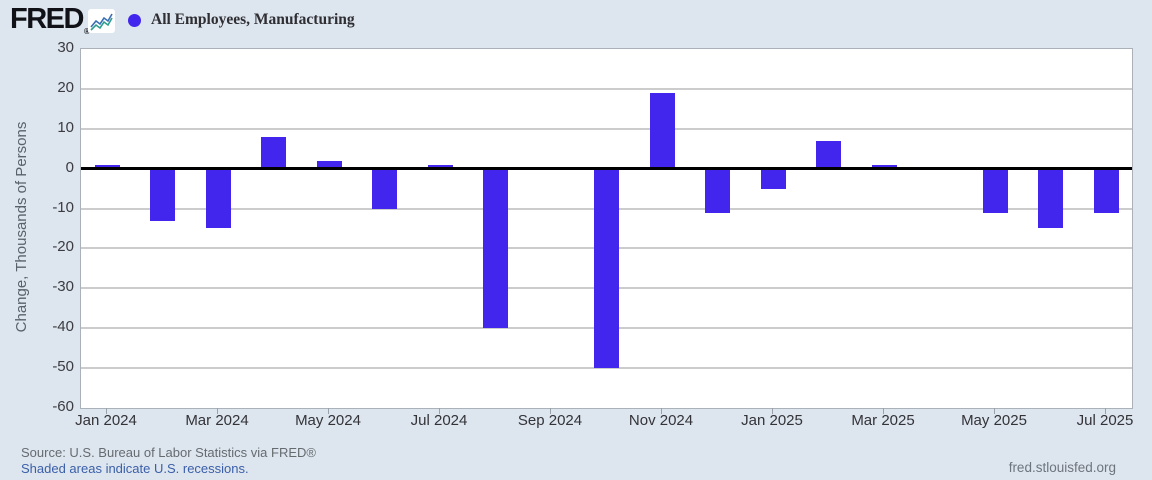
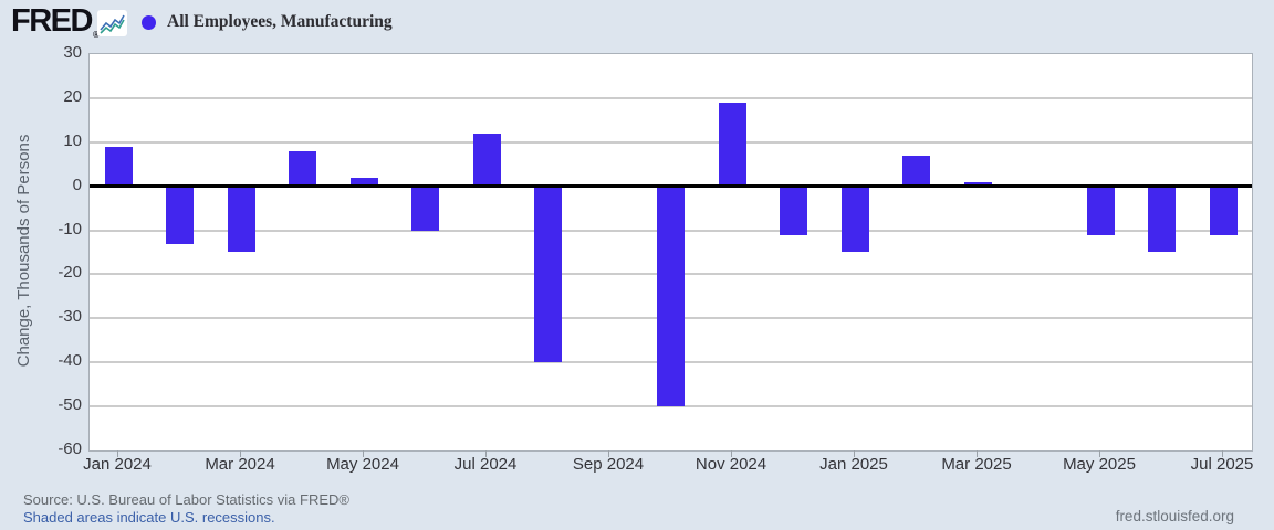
Jan 2024: 1 -> 9
Jul 2024: 1 -> 12
Jan 2025: -5 -> -15
